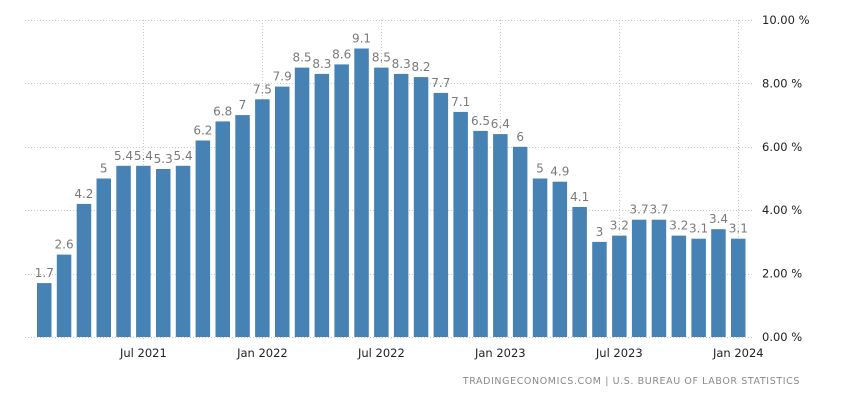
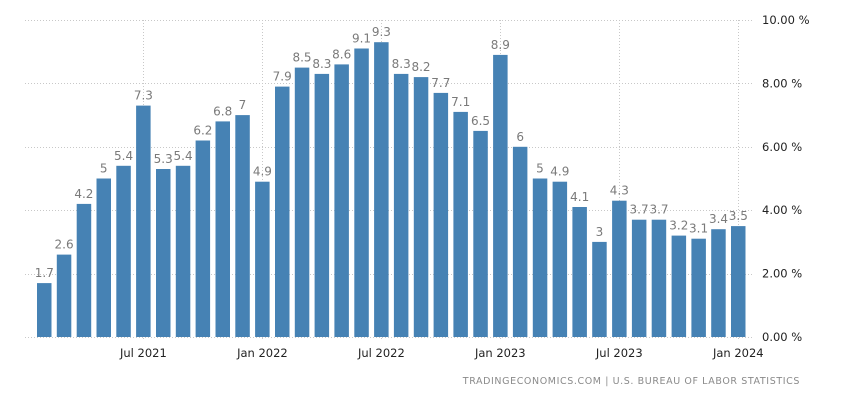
Jul 2021: 5.4 -> 7.3
Jan 2022: 7.5 -> 4.9
Jul 2022: 8.5 -> 9.3
Jan 2023: 6.4 -> 8.9
Jul 2023: 3.2 -> 4.3
Jan 2024: 3.1 -> 3.5
